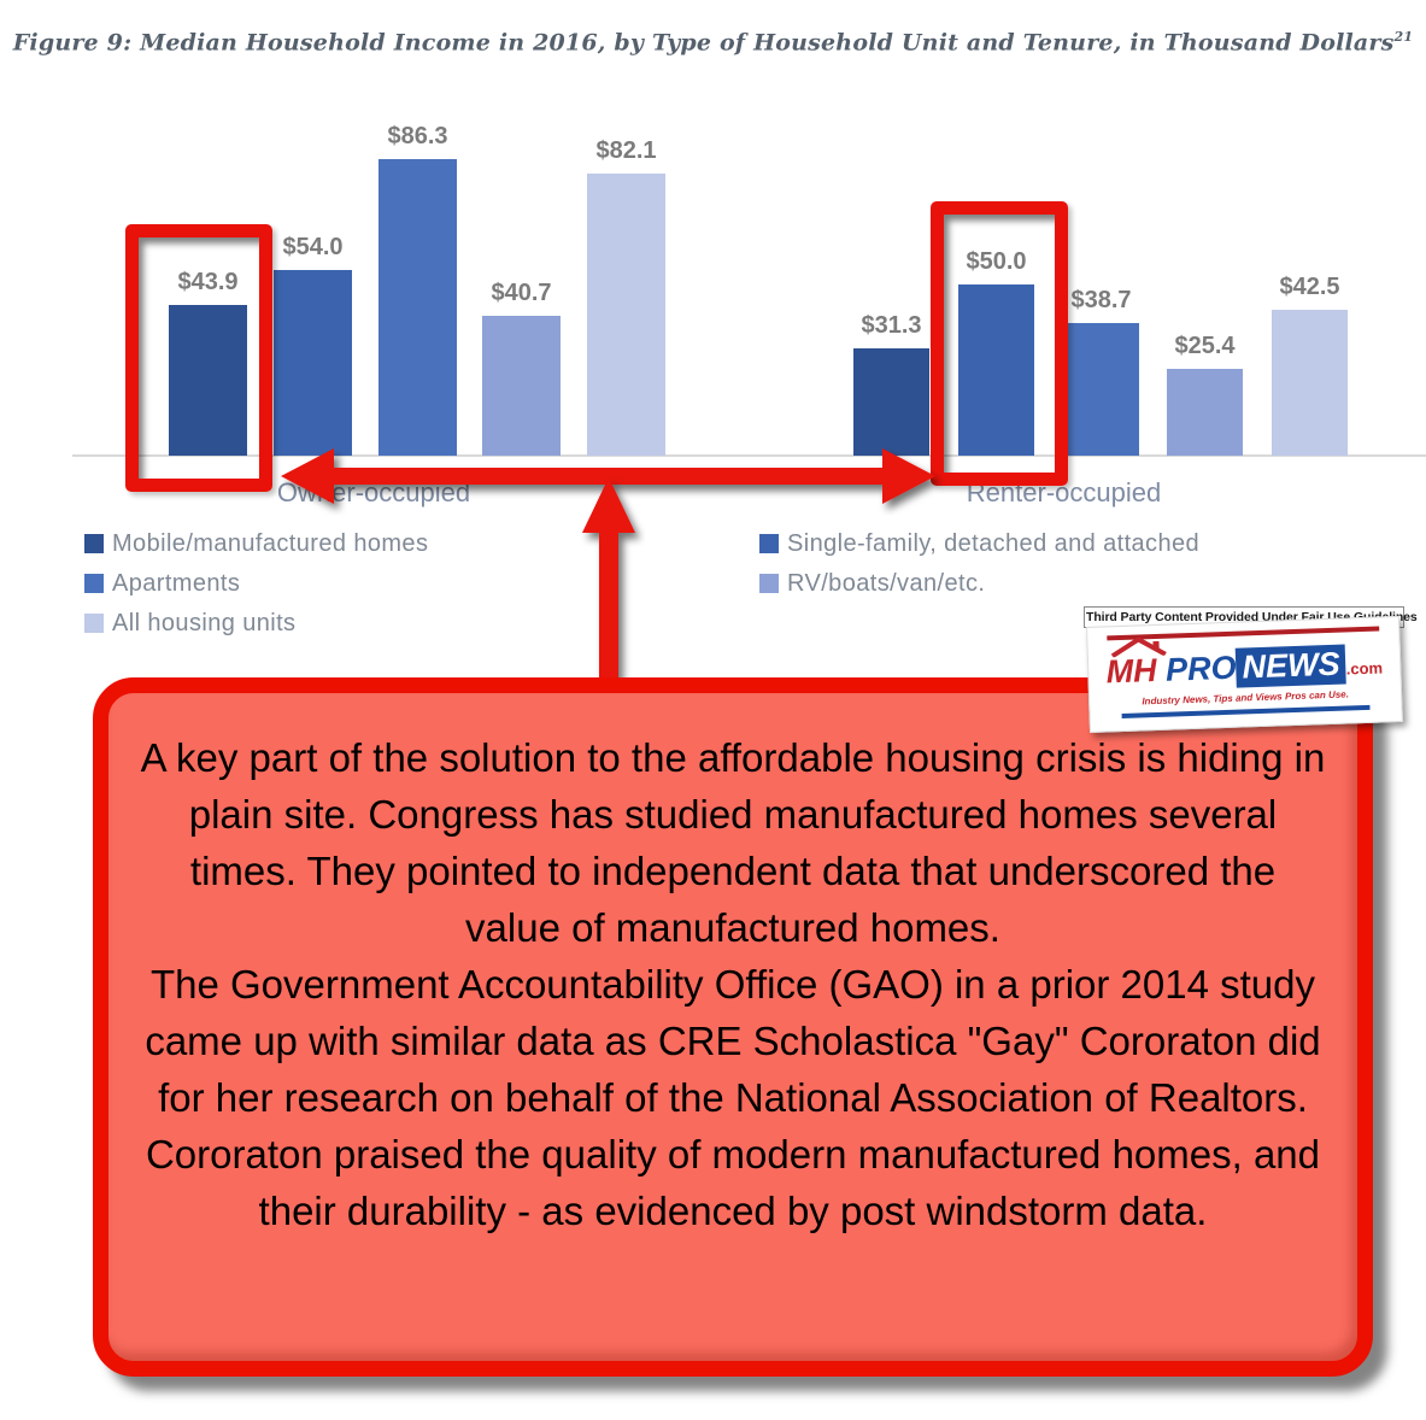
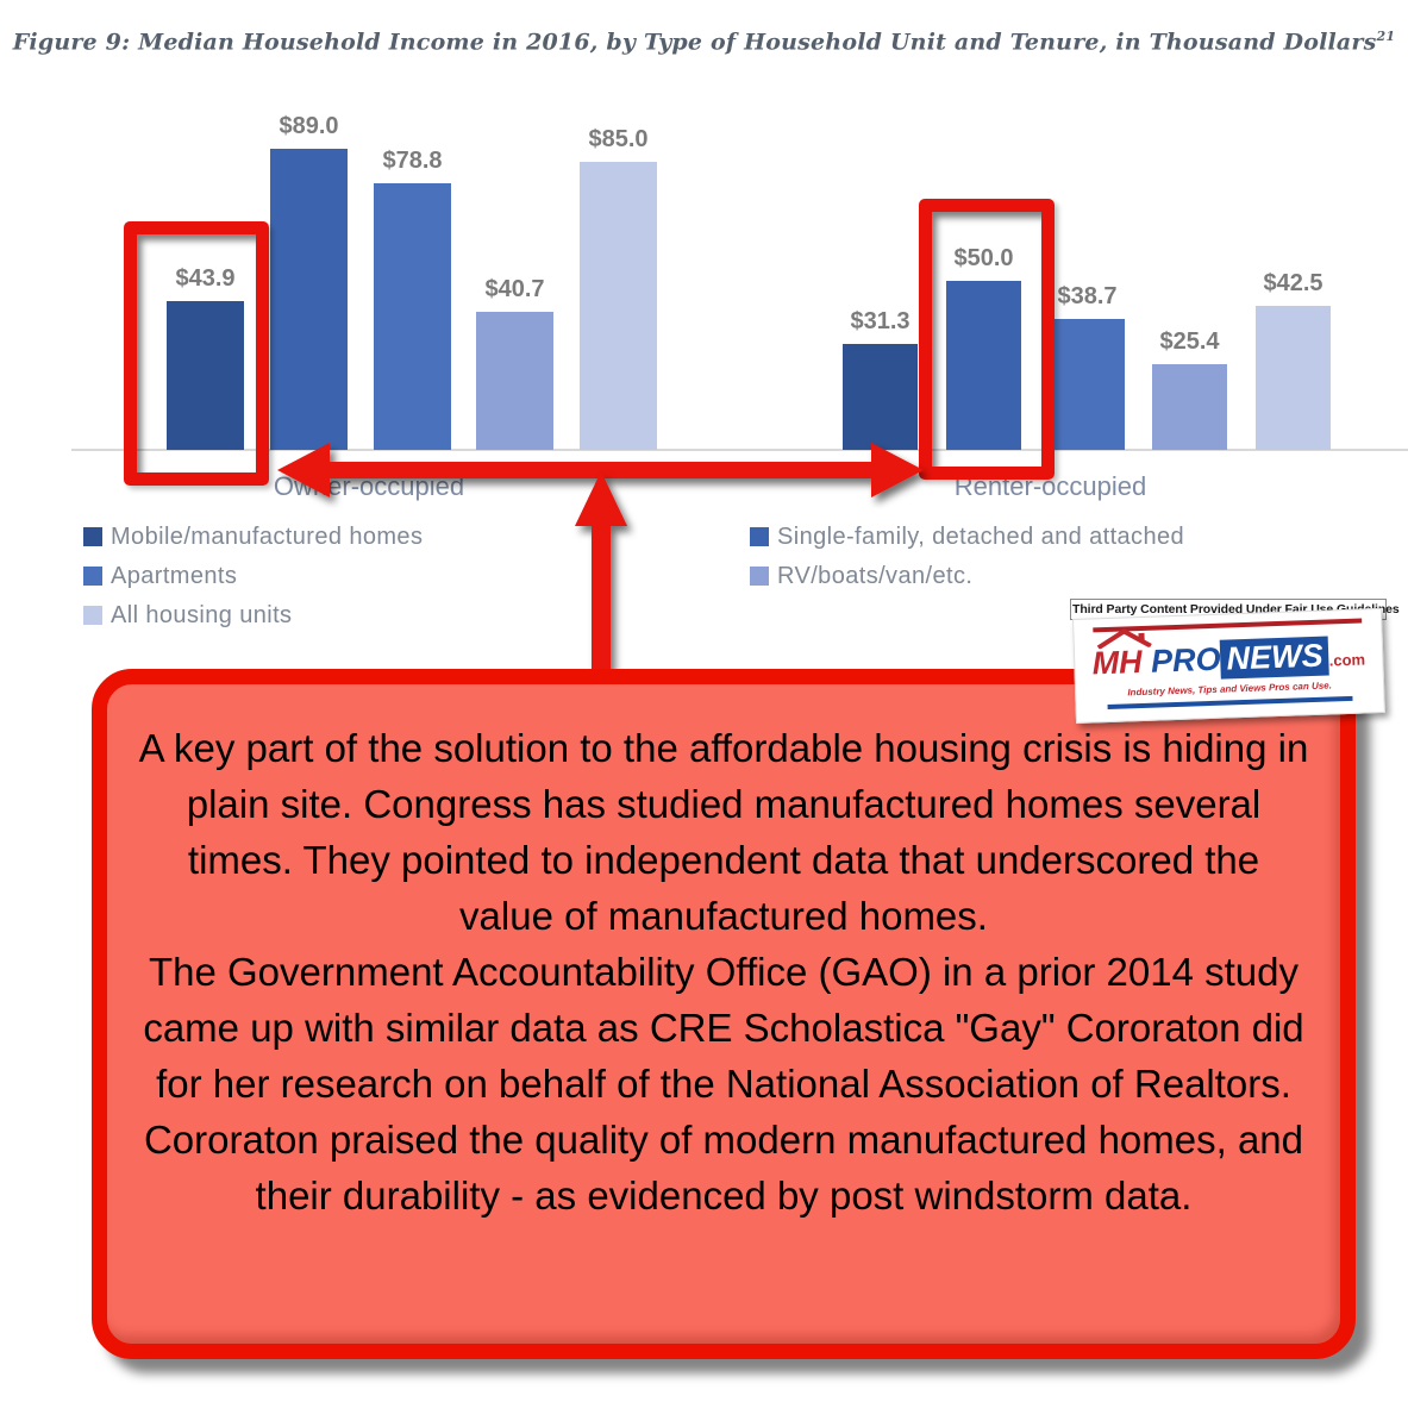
Single-family, detached and attached/Owner-occupied: $54.0 -> $89.0
Apartments/Owner-occupied: $86.3 -> $78.8
All housing units/Owner-occupied: $82.1 -> $85.0
